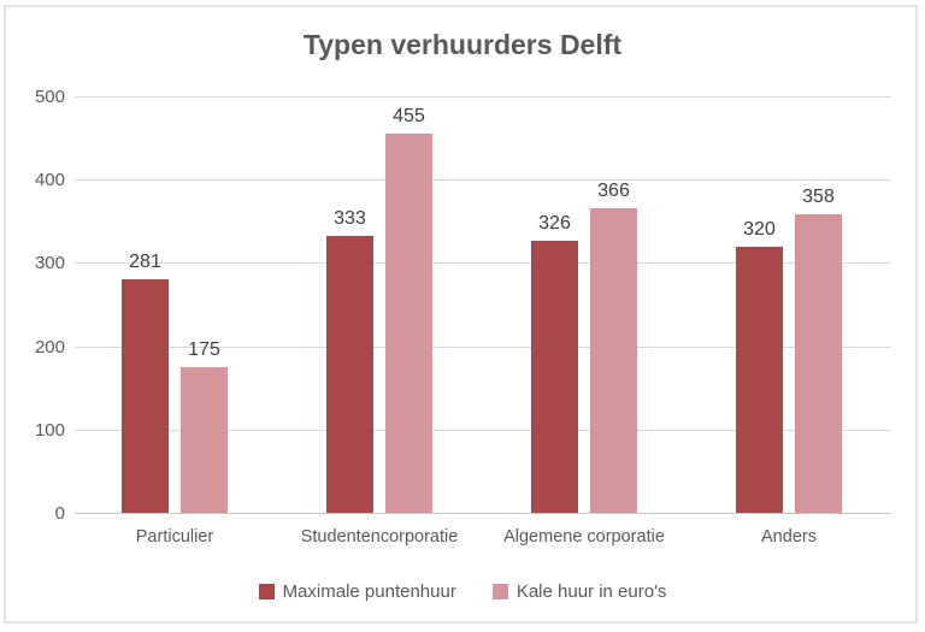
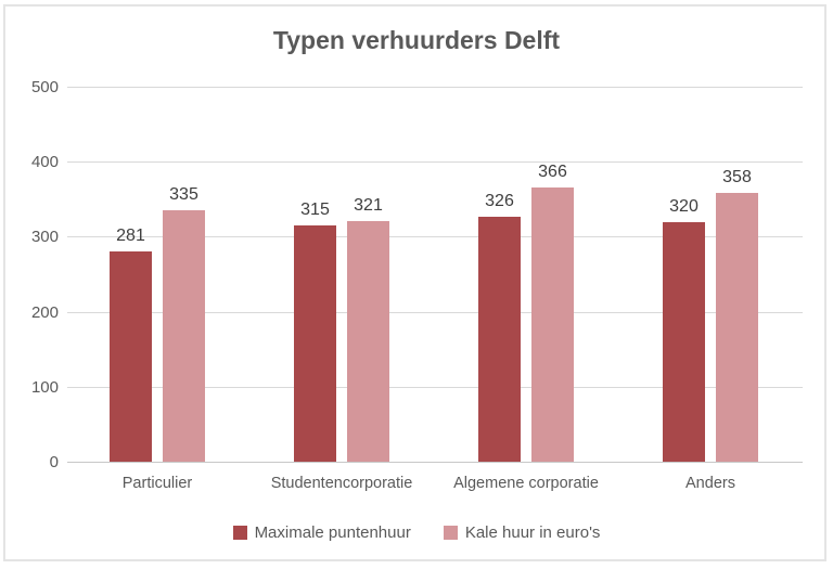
Kale huur in euro's/Particulier: 175 -> 335
Maximale puntenhuur/Studentencorporatie: 333 -> 315
Kale huur in euro's/Studentencorporatie: 455 -> 321
